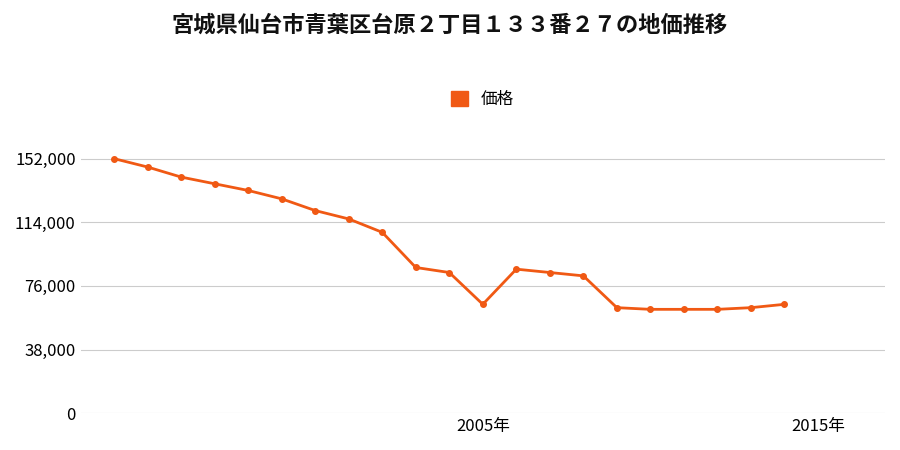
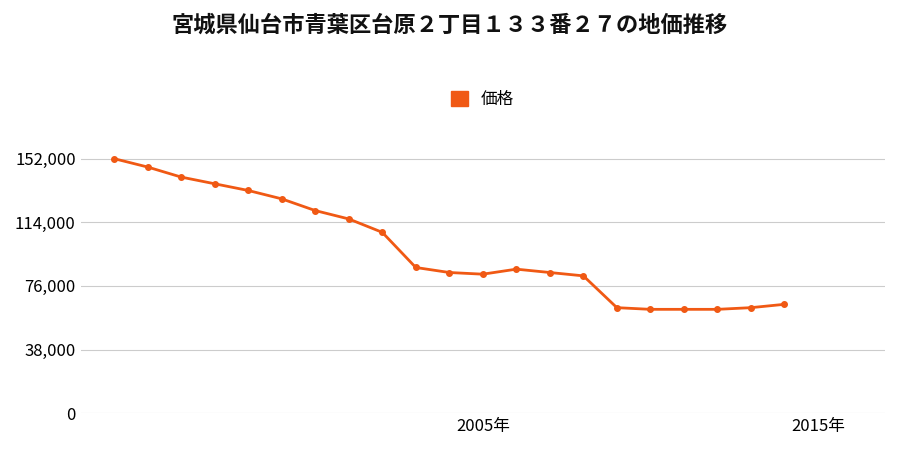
2005年: 65,000 -> 83,000
